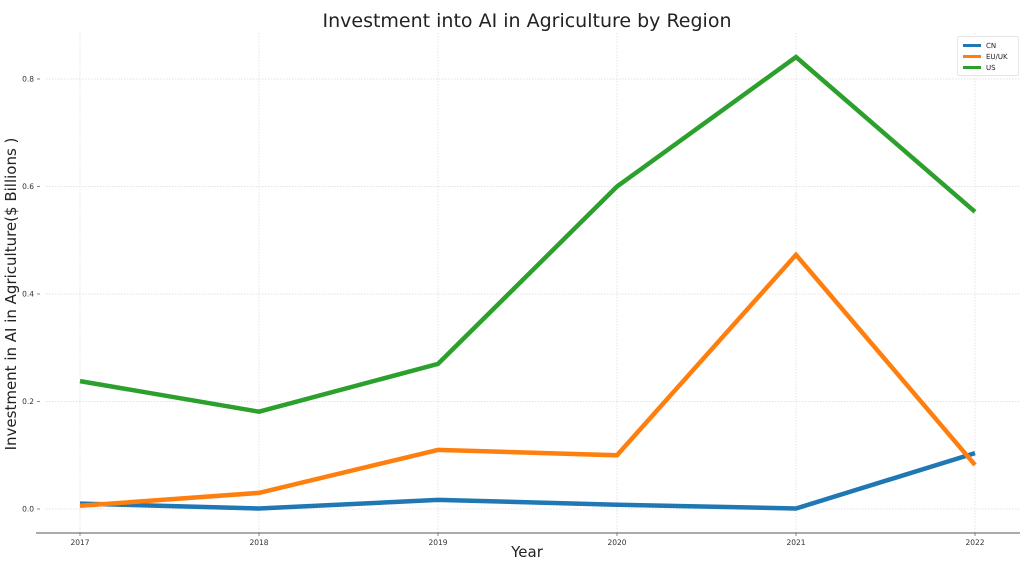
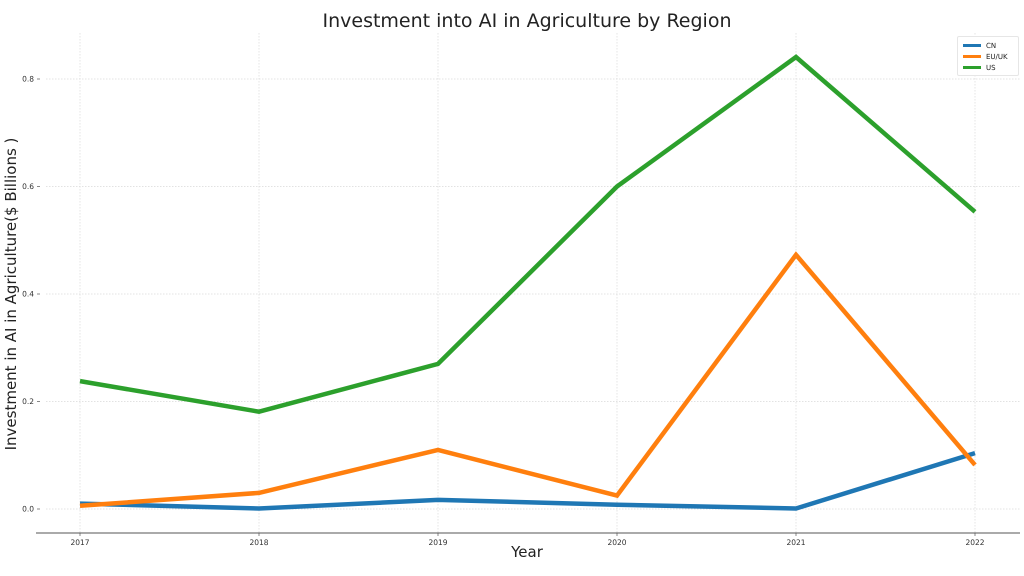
EU/UK/2020: 0.10 -> 0.03
